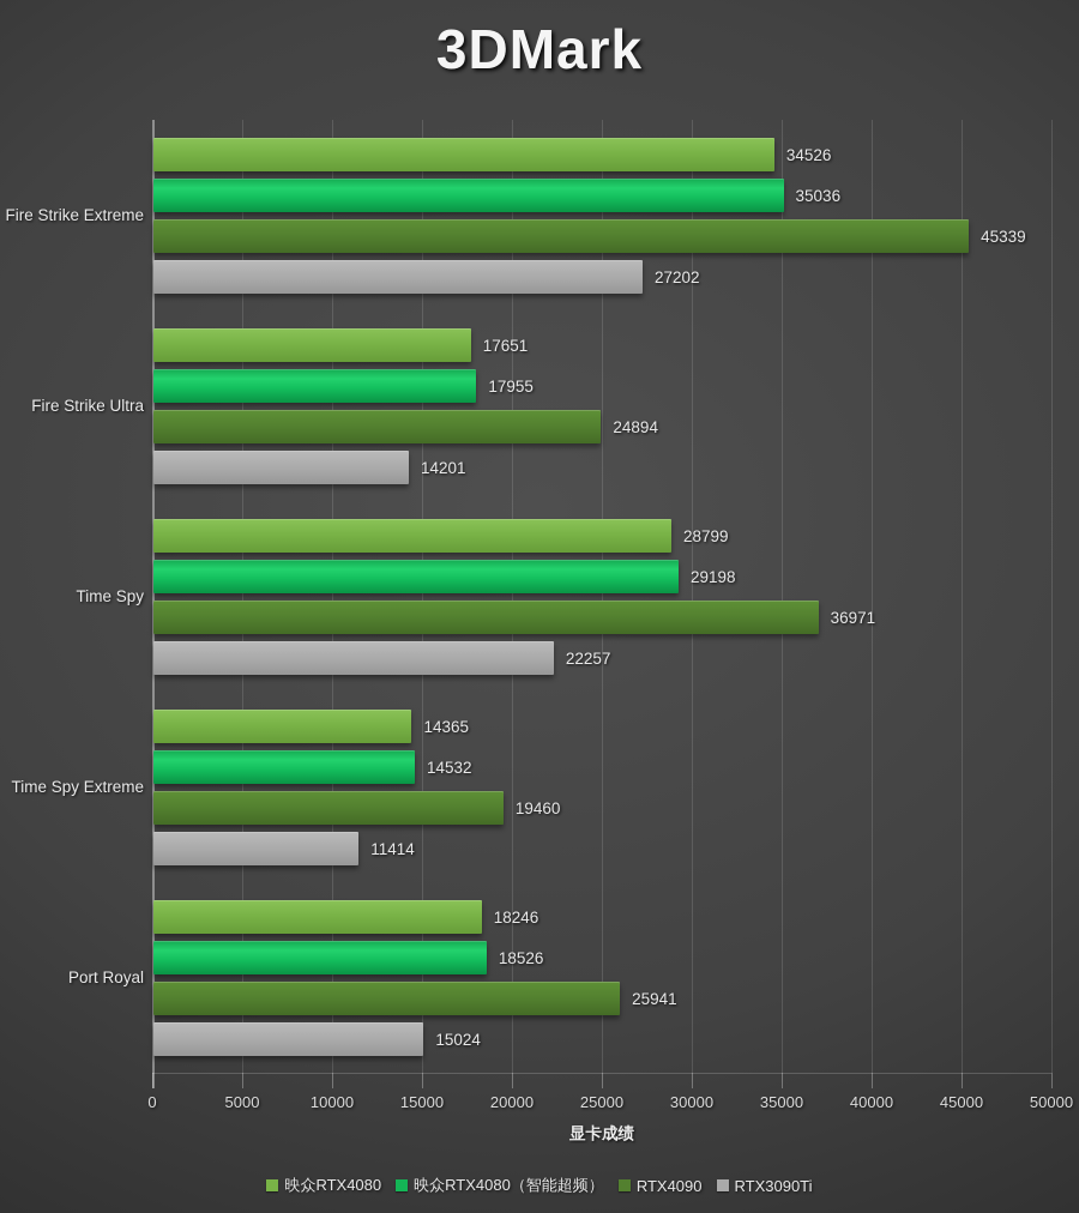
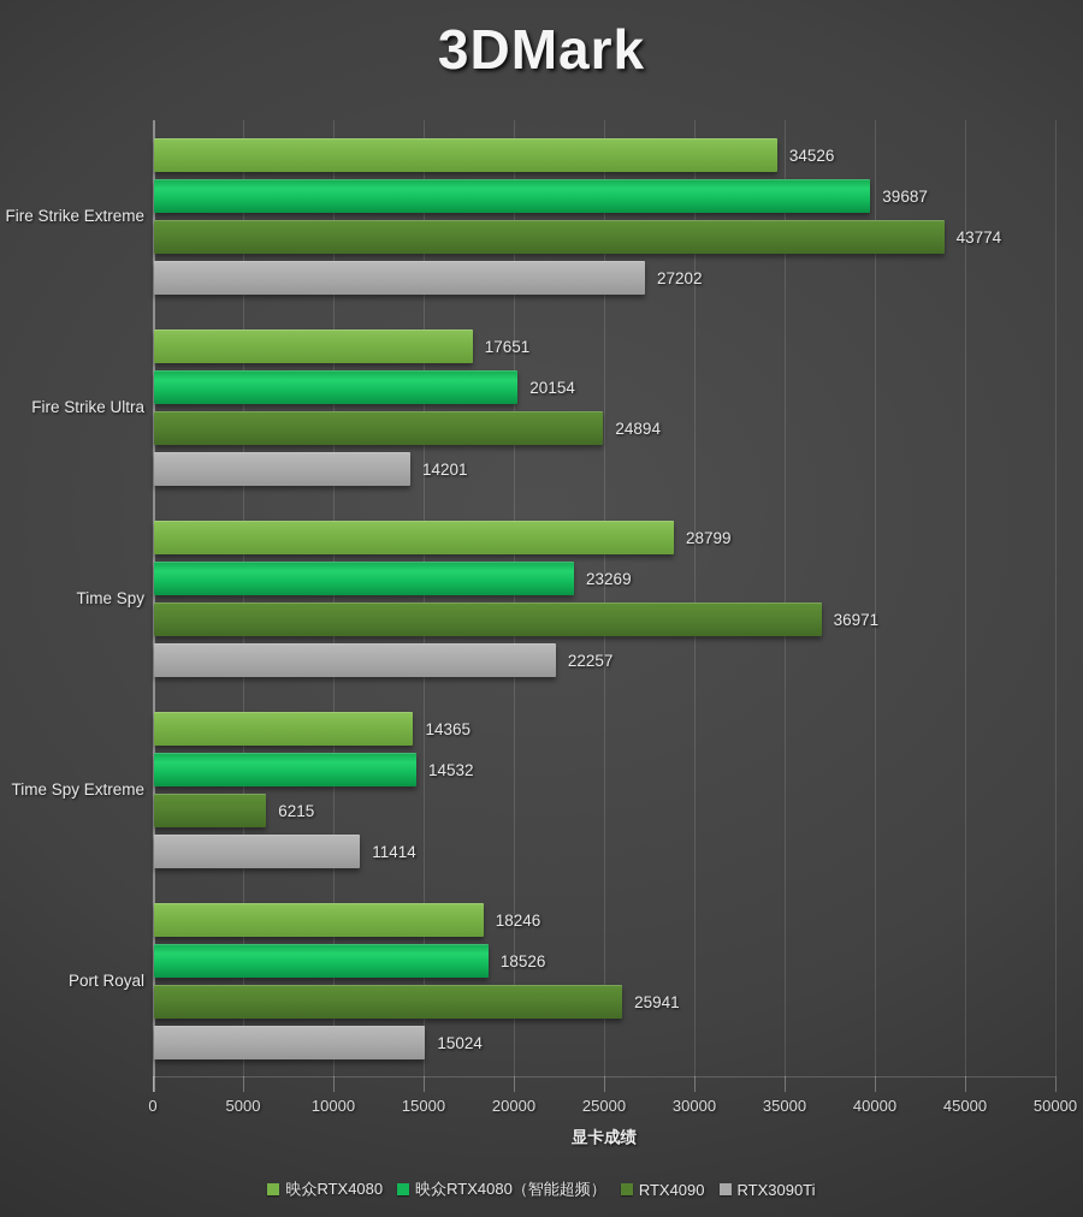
映众RTX4080（智能超频）/Fire Strike Extreme: 35036 -> 39687
RTX4090/Fire Strike Extreme: 45339 -> 43774
映众RTX4080（智能超频）/Fire Strike Ultra: 17955 -> 20154
映众RTX4080（智能超频）/Time Spy: 29198 -> 23269
RTX4090/Time Spy Extreme: 19460 -> 6215
